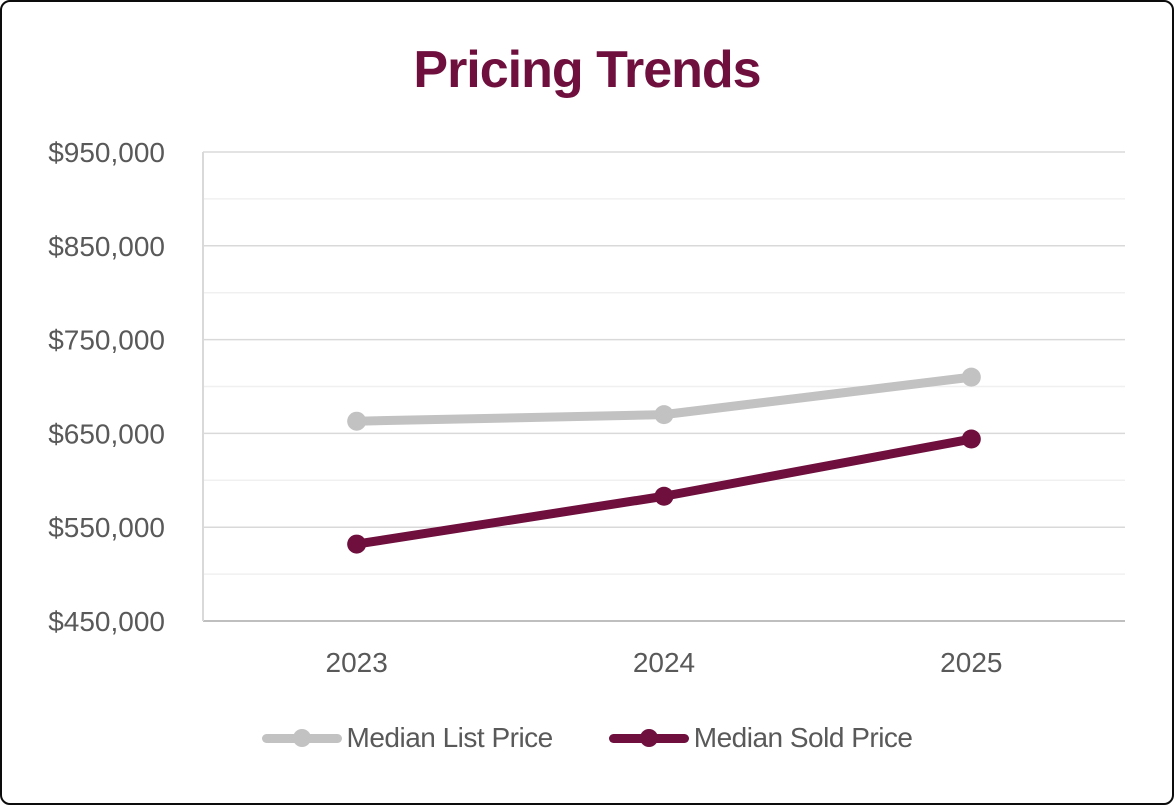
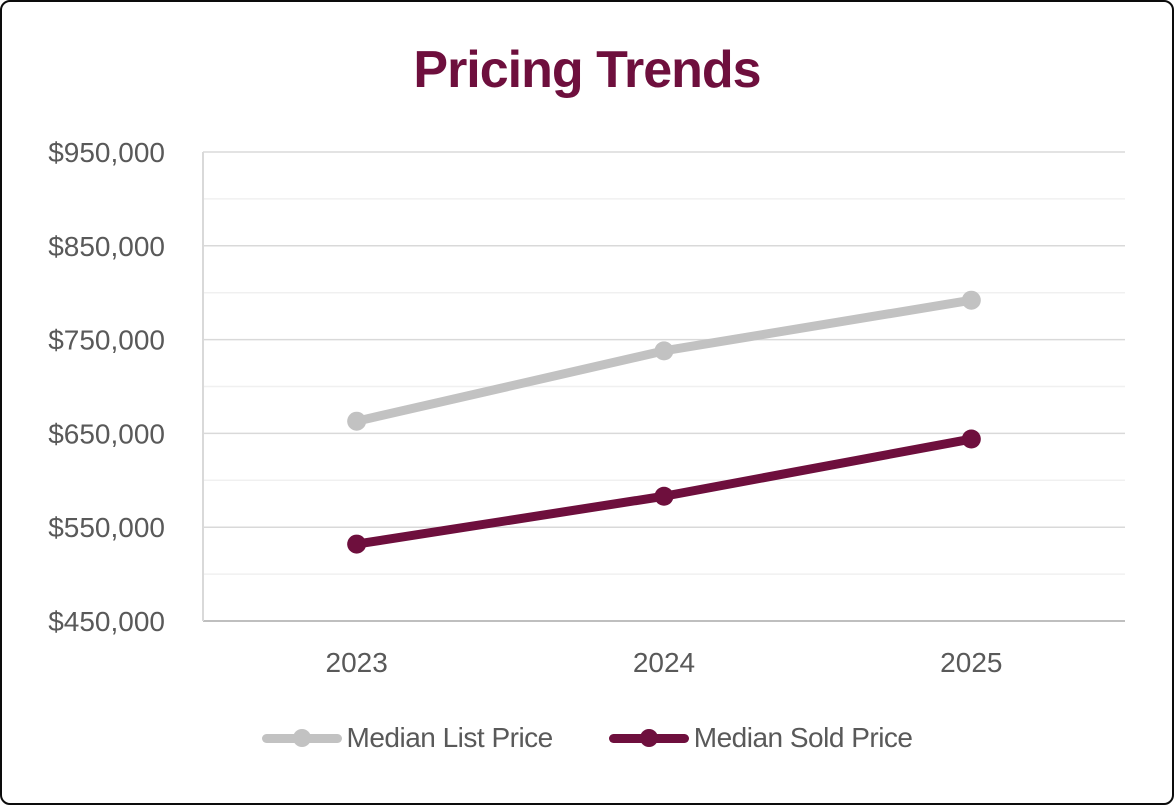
Median List Price/2024: $670000 -> $740000
Median List Price/2025: $710000 -> $790000
